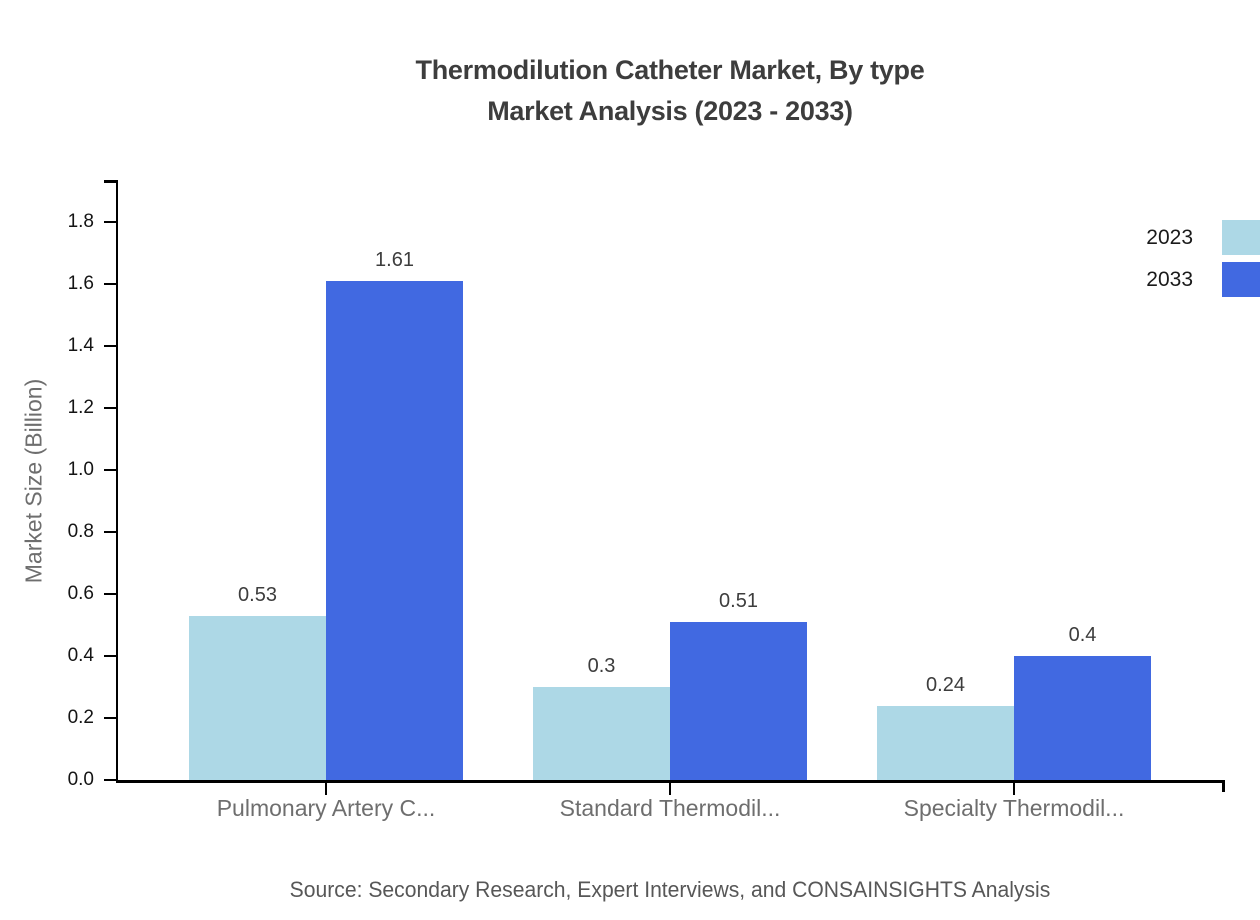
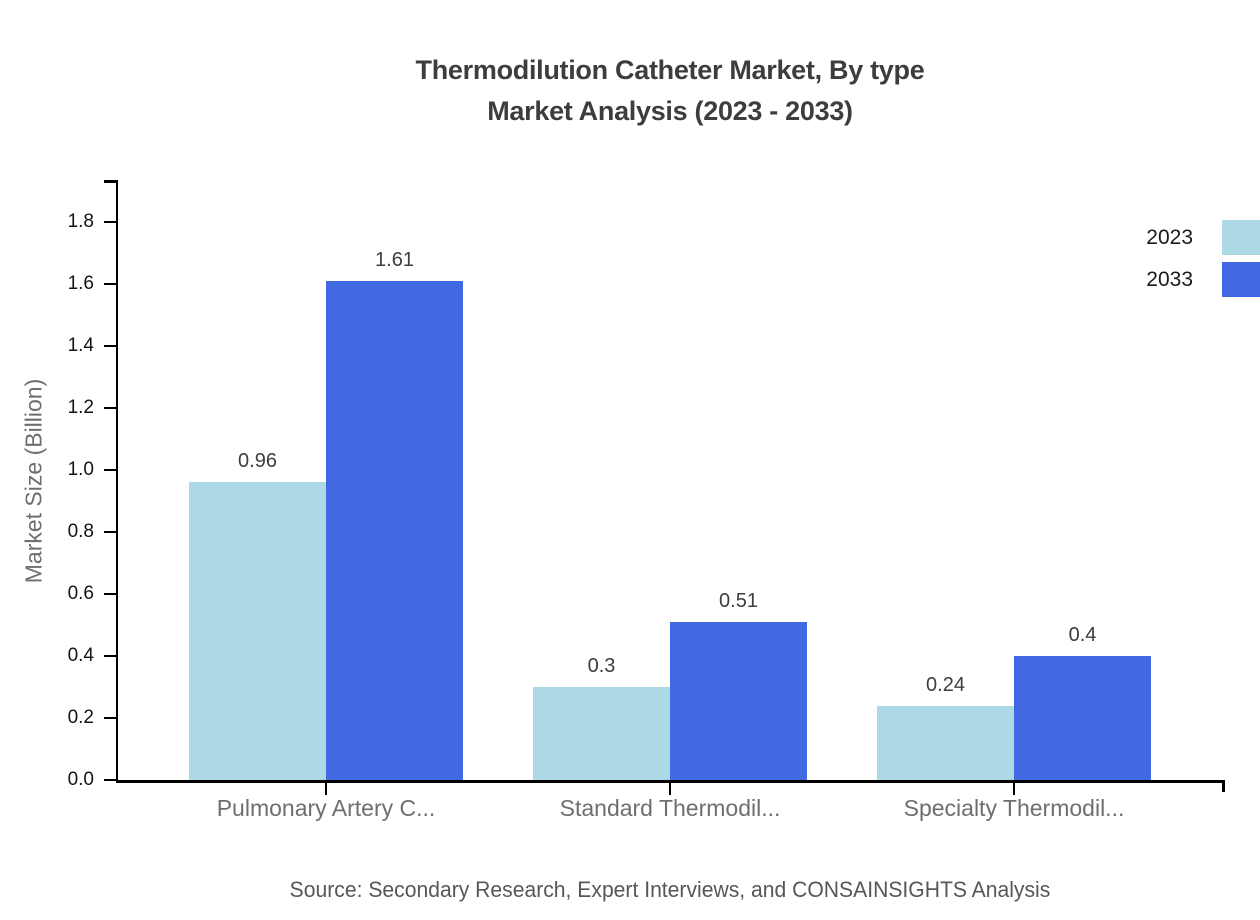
2023/Pulmonary Artery C...: 0.53 -> 0.96
